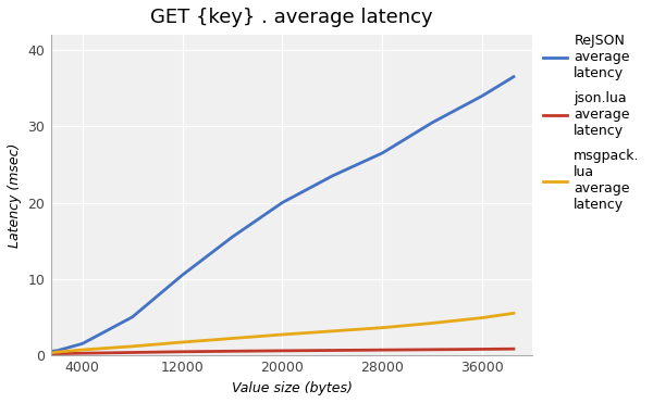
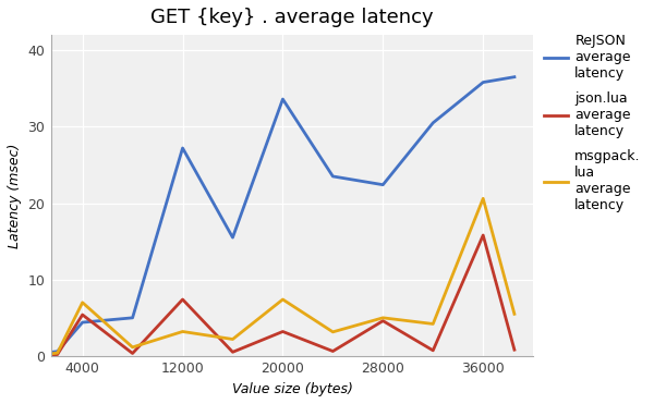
ReJSON average latency/4000: 1.5 -> 4.4
json.lua average latency/4000: 0.2 -> 5.4
msgpack. lua average latency/4000: 0.7 -> 7.0
ReJSON average latency/12000: 10.5 -> 27.2
json.lua average latency/12000: 0.5 -> 7.4
msgpack. lua average latency/12000: 1.7 -> 3.2
ReJSON average latency/20000: 20.0 -> 33.6
json.lua average latency/20000: 0.6 -> 3.2
msgpack. lua average latency/20000: 2.7 -> 7.4
ReJSON average latency/28000: 26.5 -> 22.4
json.lua average latency/28000: 0.7 -> 4.6
msgpack. lua average latency/28000: 3.6 -> 5.0
ReJSON average latency/36000: 34.0 -> 35.8
json.lua average latency/36000: 0.8 -> 15.8
msgpack. lua average latency/36000: 4.9 -> 20.6
